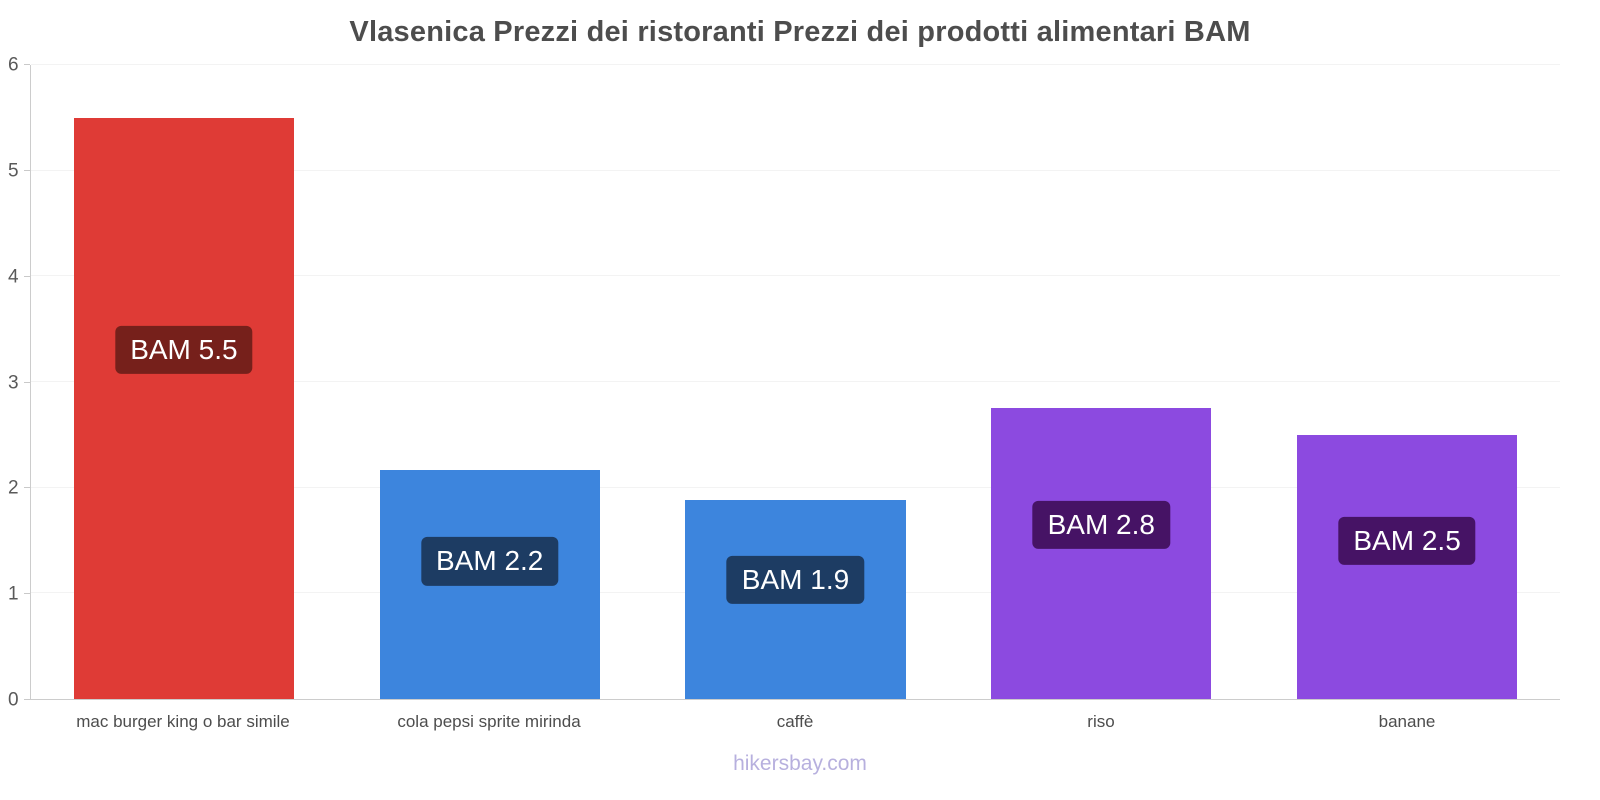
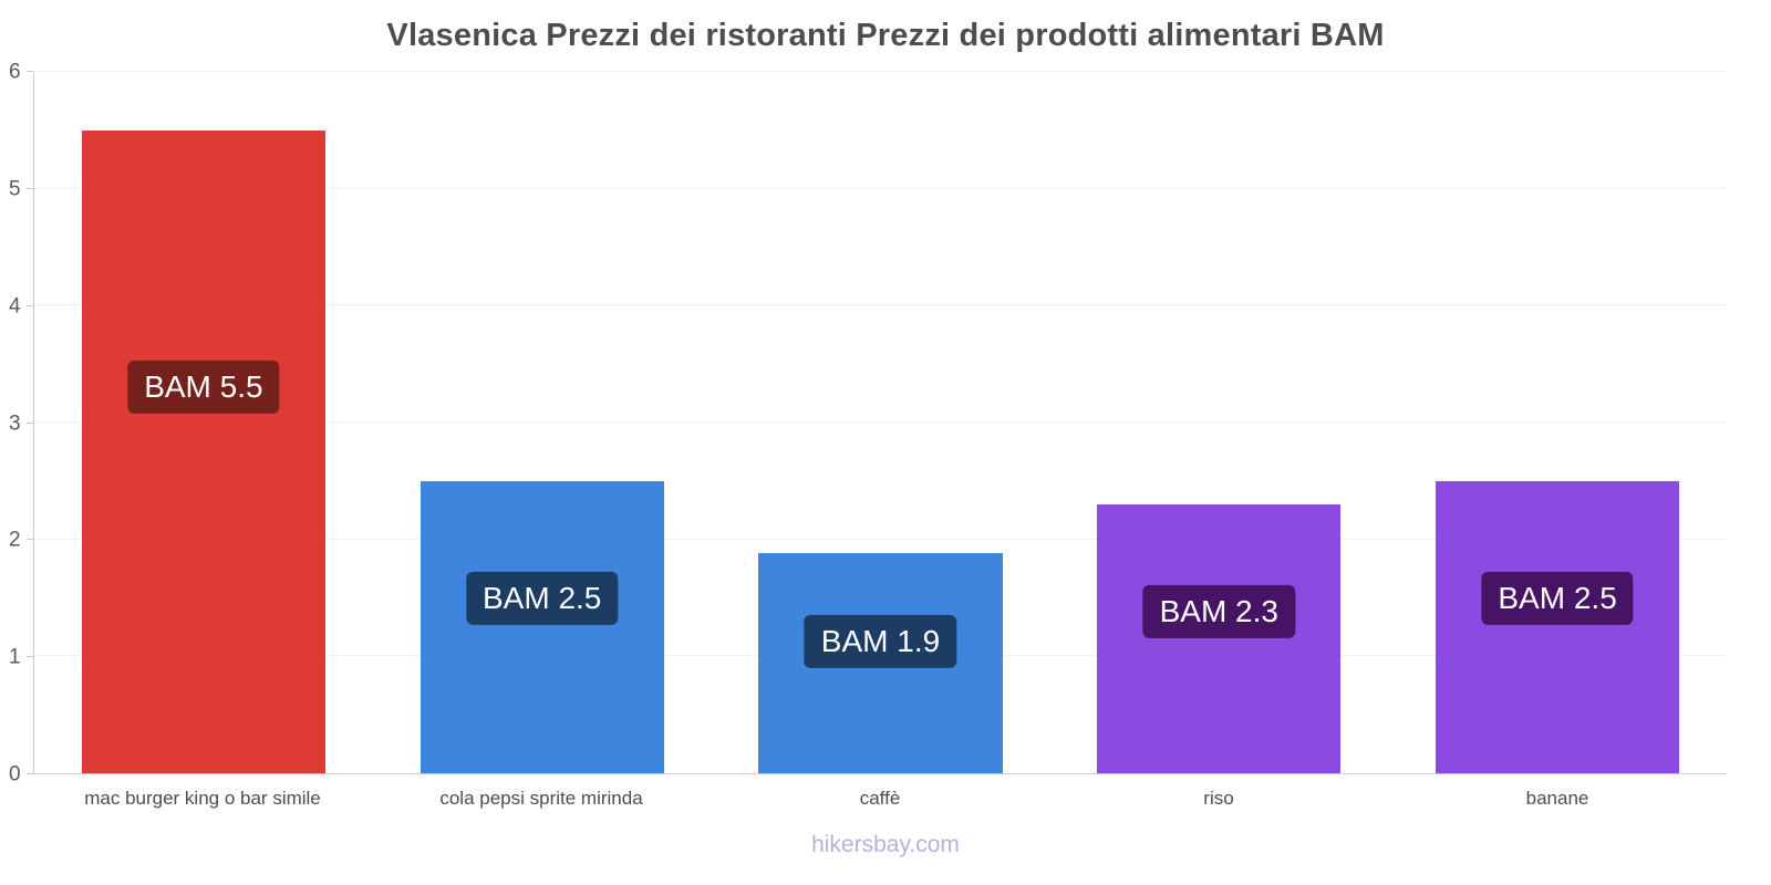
cola pepsi sprite mirinda: 2.2 -> 2.5
riso: 2.8 -> 2.3
